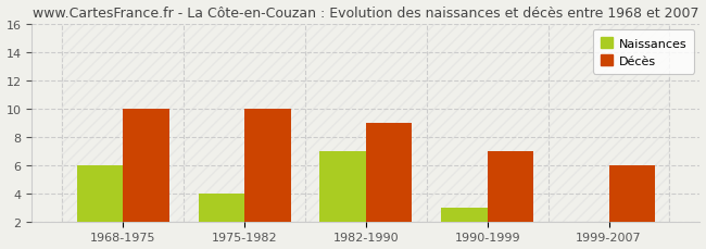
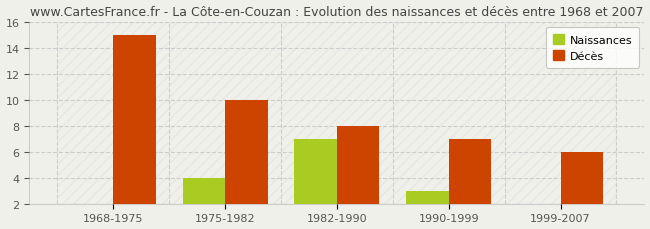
Naissances/1968-1975: 6 -> 2
Décès/1968-1975: 10 -> 15
Décès/1982-1990: 9 -> 8
